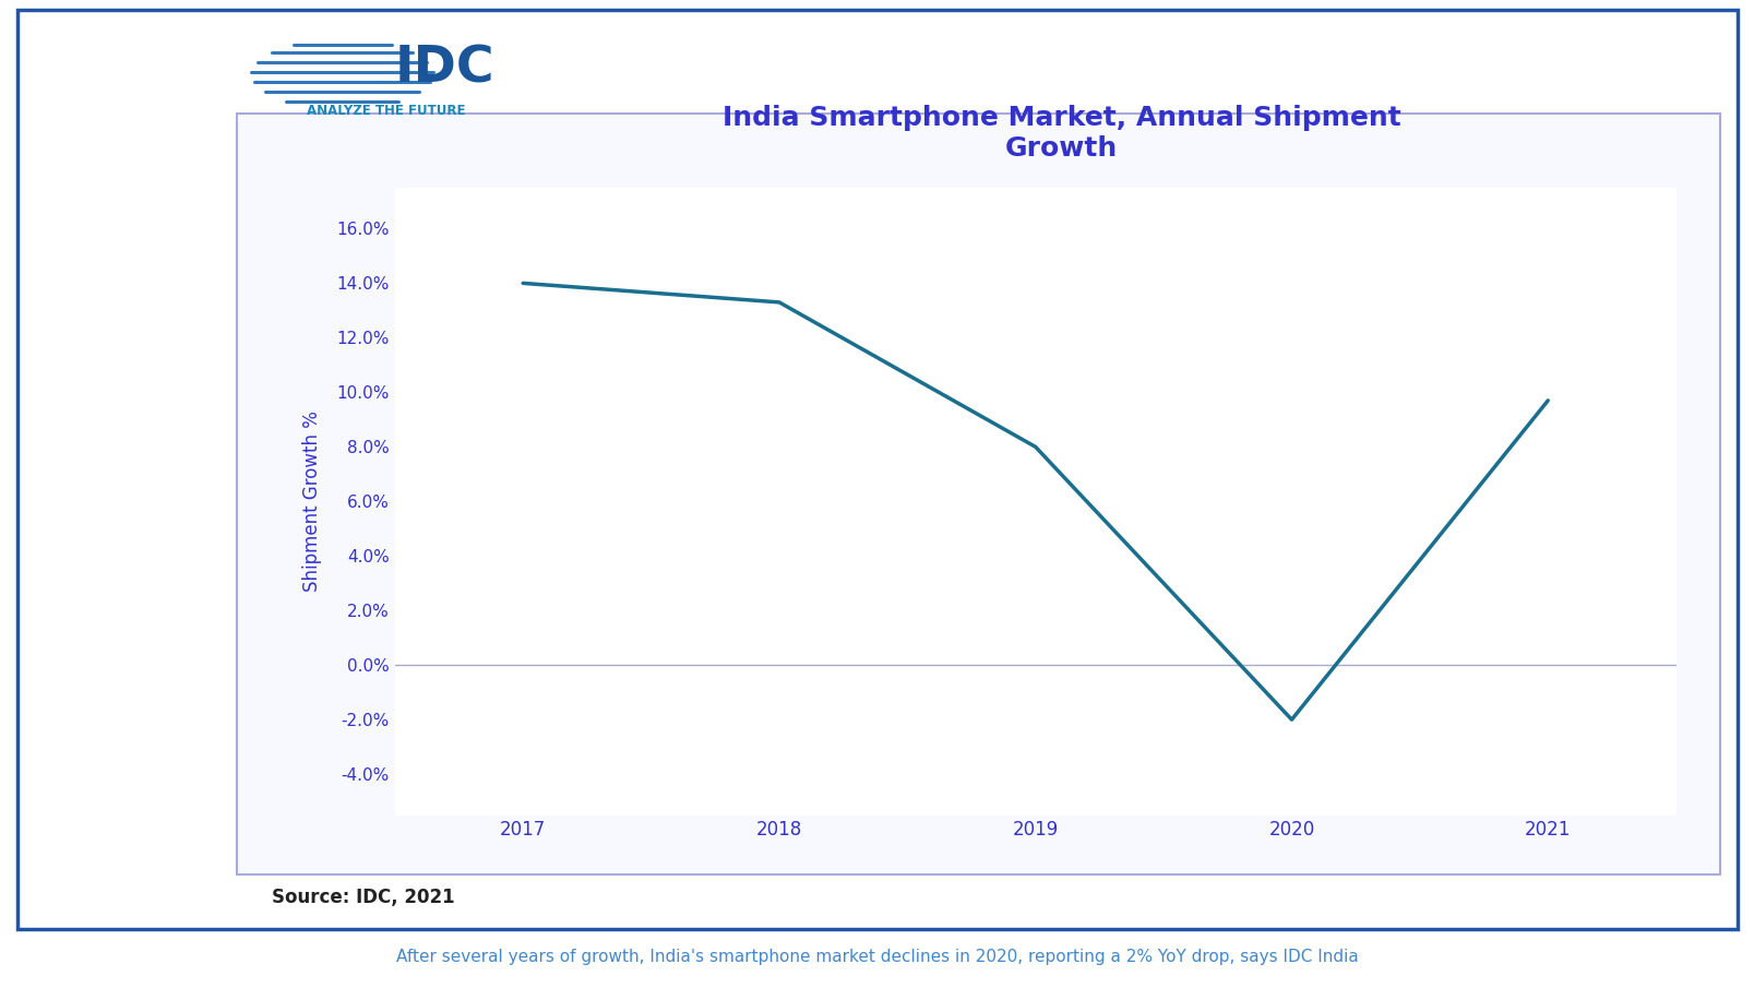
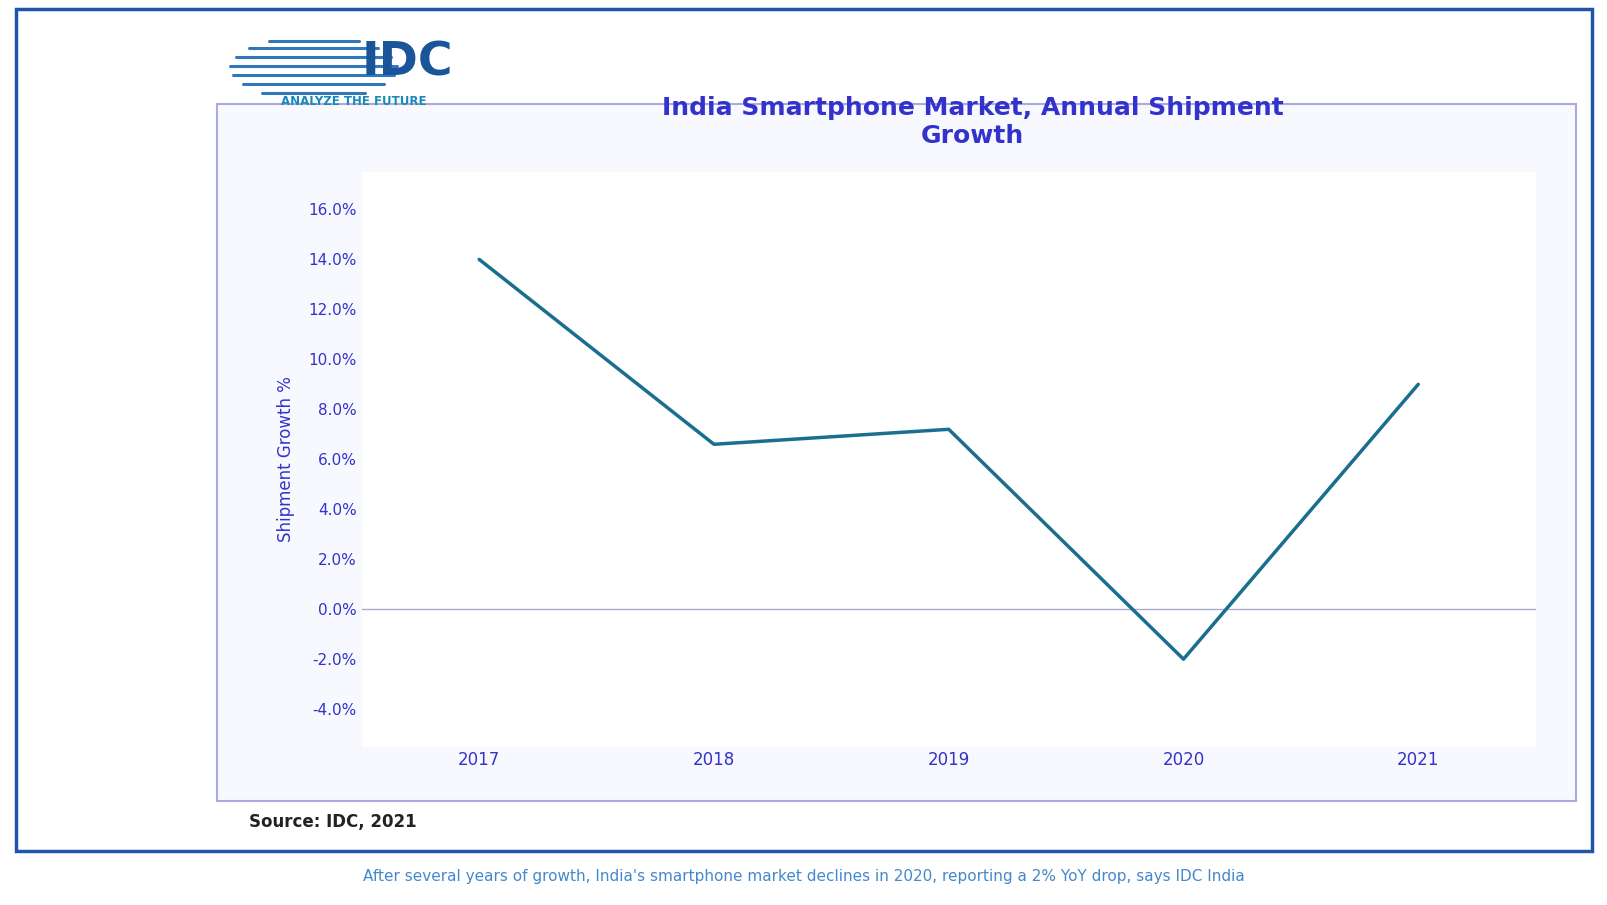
2018: 13.3% -> 6.6%
2019: 8.0% -> 7.2%
2021: 9.7% -> 9.0%
